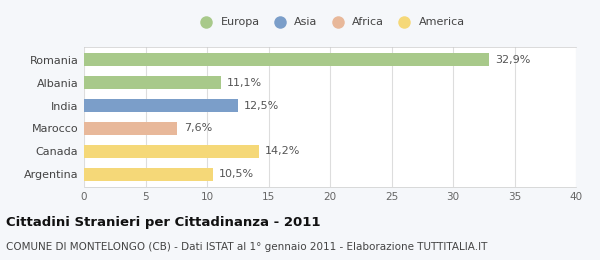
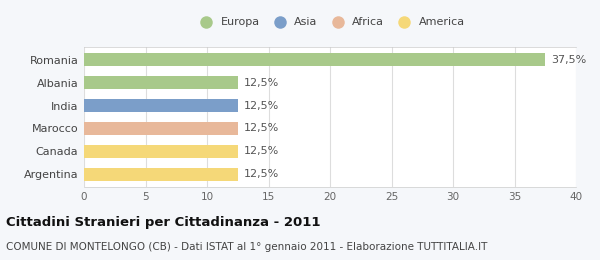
Romania: 32,9% -> 37,5%
Albania: 11,1% -> 12,5%
Marocco: 7,6% -> 12,5%
Canada: 14,2% -> 12,5%
Argentina: 10,5% -> 12,5%
